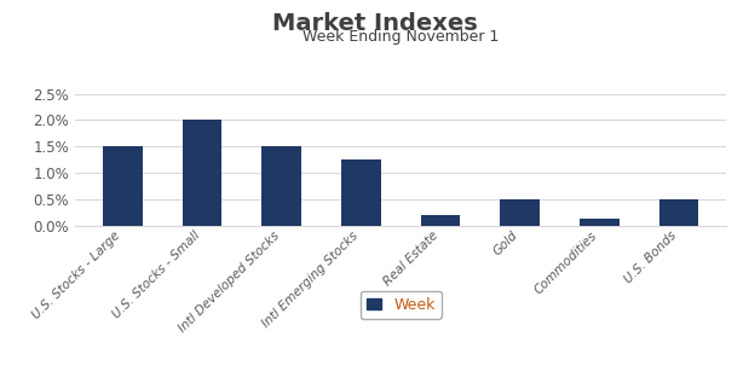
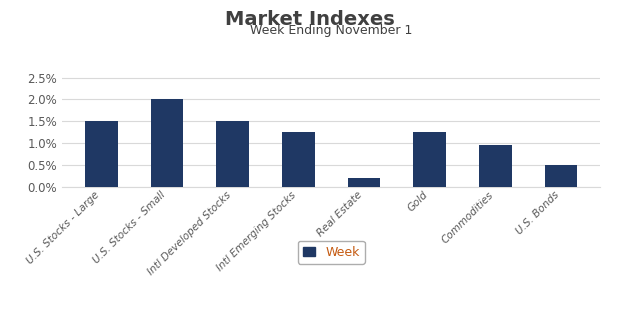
Gold: 0.50% -> 1.25%
Commodities: 0.13% -> 0.95%
